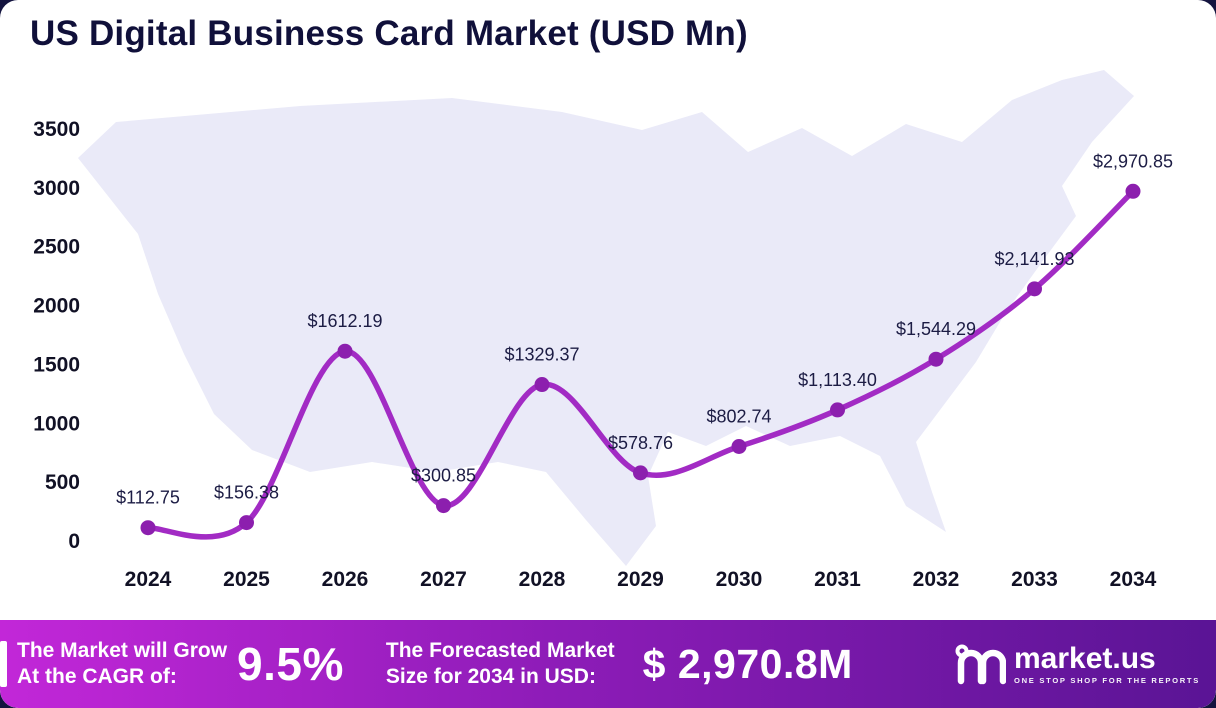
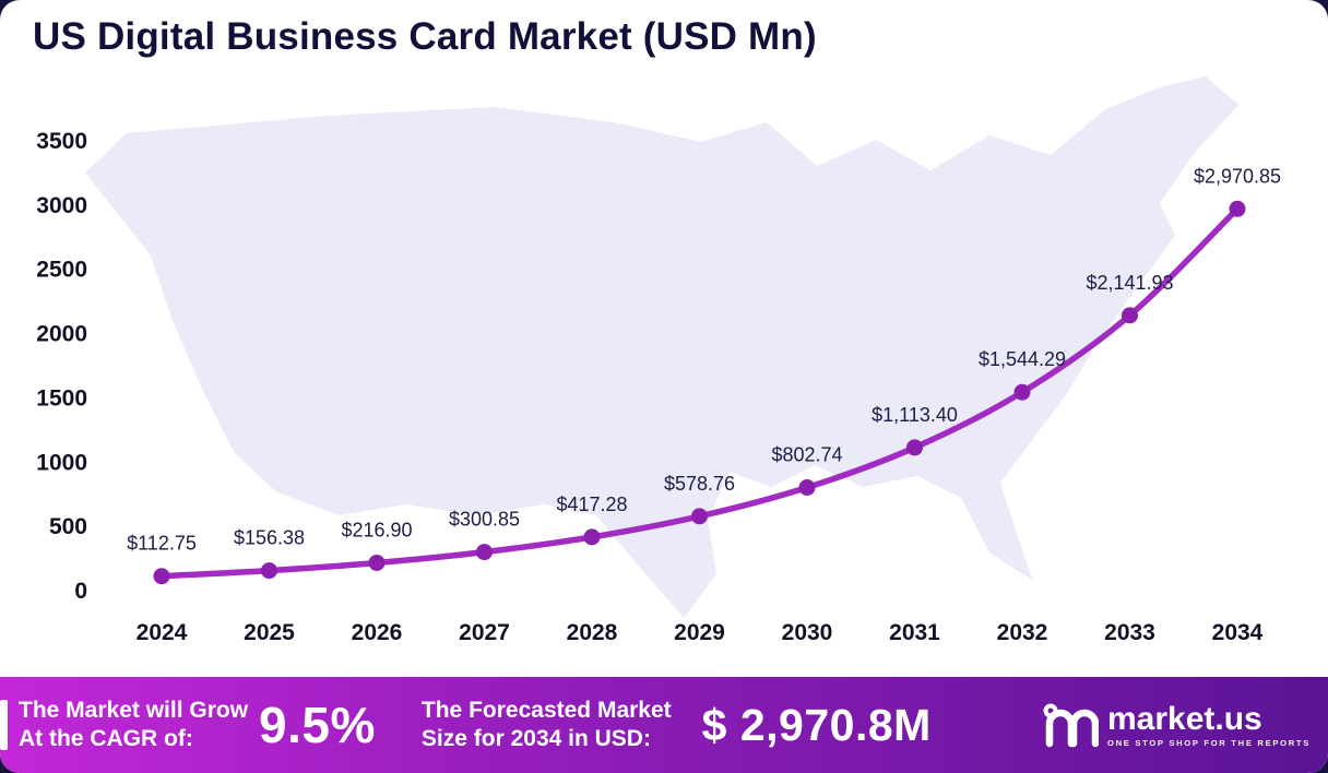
2026: $1612.19 -> $216.90
2028: $1329.37 -> $417.28
